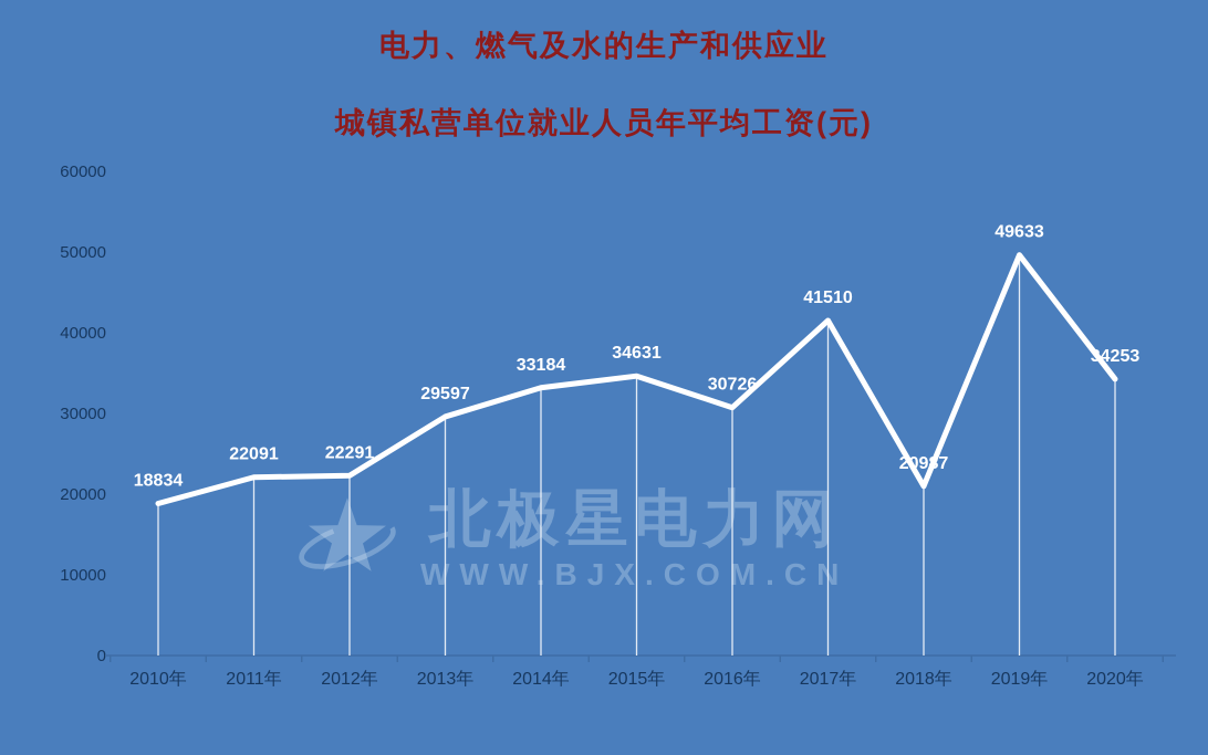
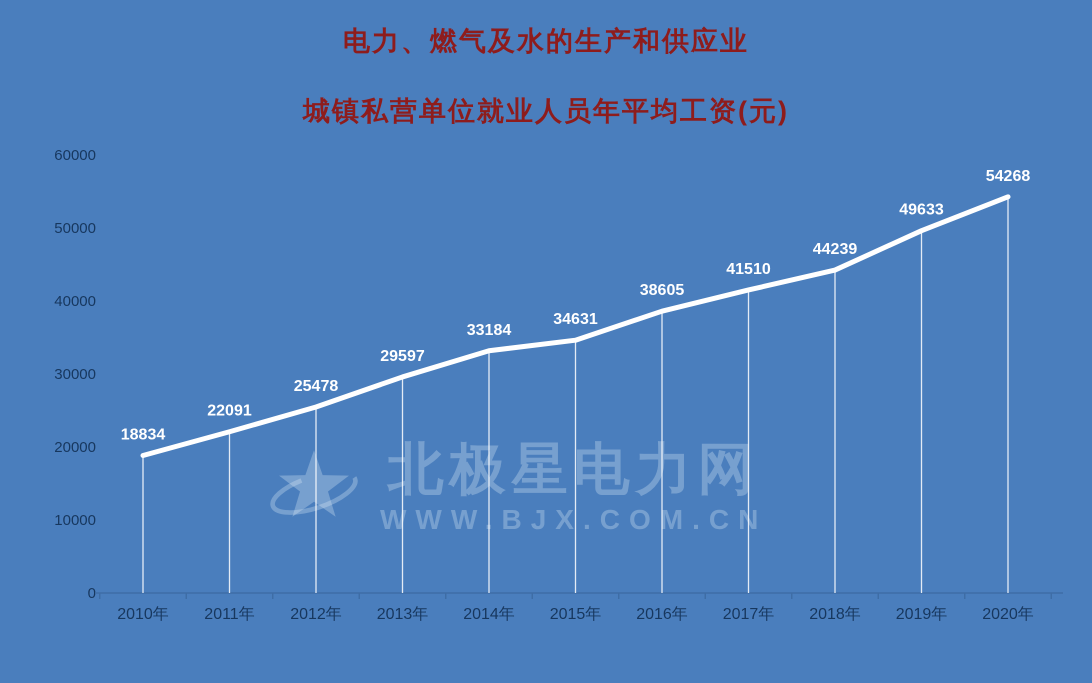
2012年: 22291 -> 25478
2016年: 30726 -> 38605
2018年: 20987 -> 44239
2020年: 34253 -> 54268
